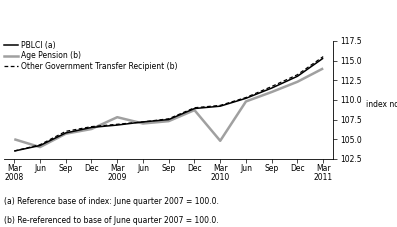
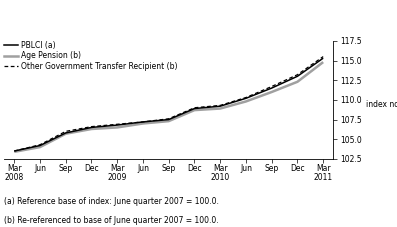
Age Pension (b)/Mar 2008: 105.0 -> 103.4
Age Pension (b)/Mar 2009: 107.8 -> 106.5
Age Pension (b)/Mar 2010: 104.8 -> 108.9
Age Pension (b)/Mar 2011: 114.0 -> 114.8
